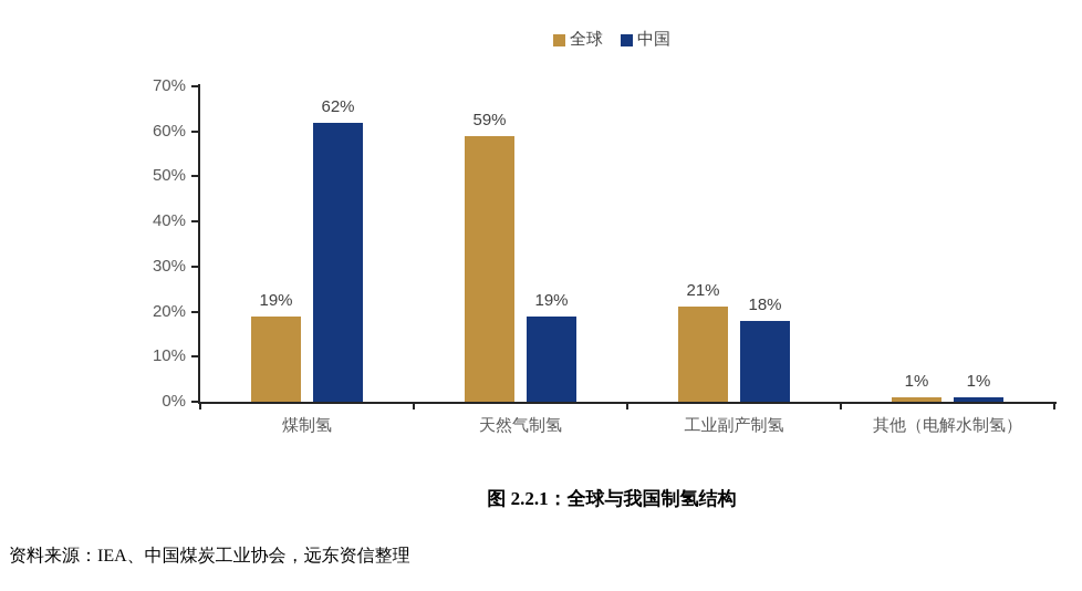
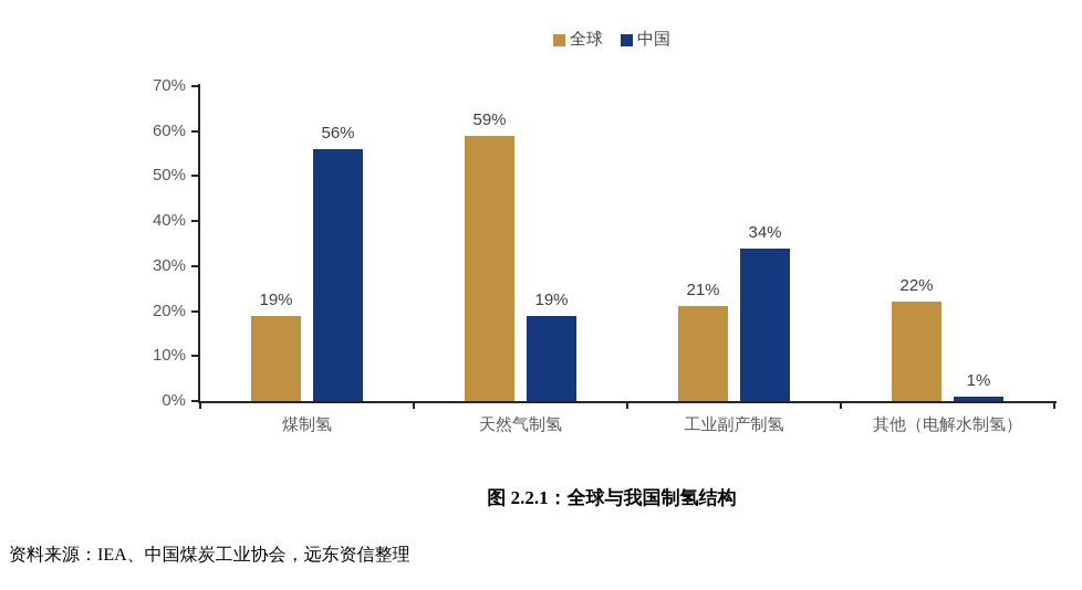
中国/煤制氢: 62% -> 56%
中国/工业副产制氢: 18% -> 34%
全球/其他（电解水制氢）: 1% -> 22%
